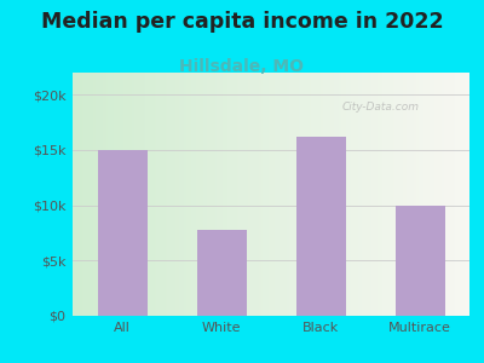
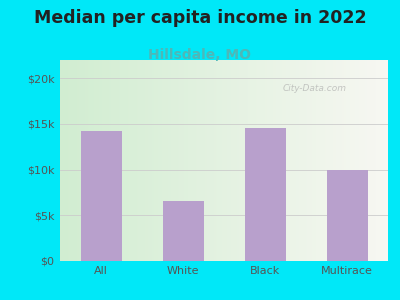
All: $15.0k -> $14.2k
White: $7.8k -> $6.6k
Black: $16.2k -> $14.6k
